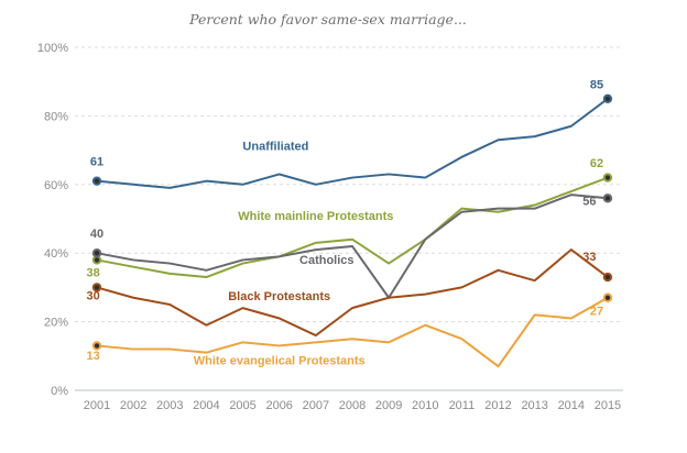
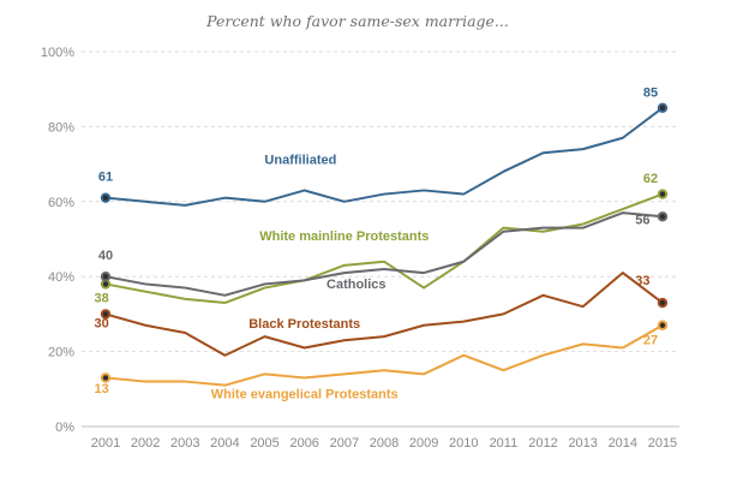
Black Protestants/2007: 16% -> 23%
Catholics/2009: 27% -> 41%
White evangelical Protestants/2012: 7% -> 19%
